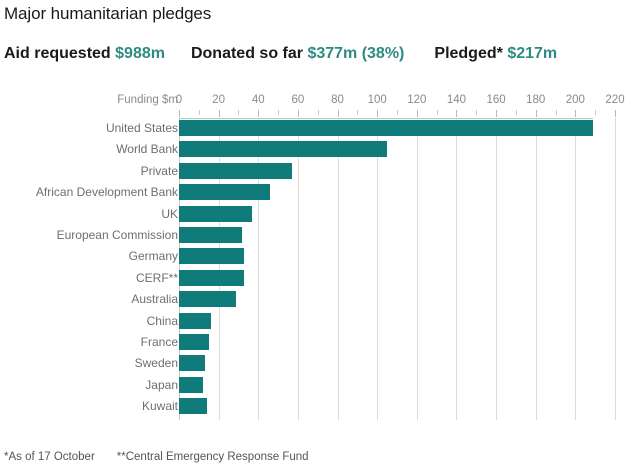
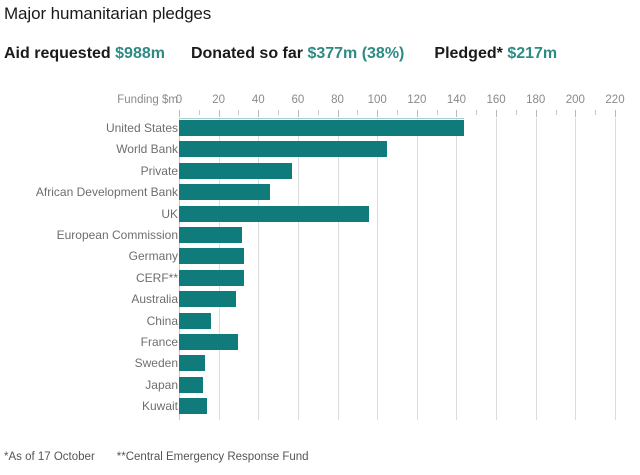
United States: 209 -> 144
UK: 37 -> 96
France: 15 -> 30
